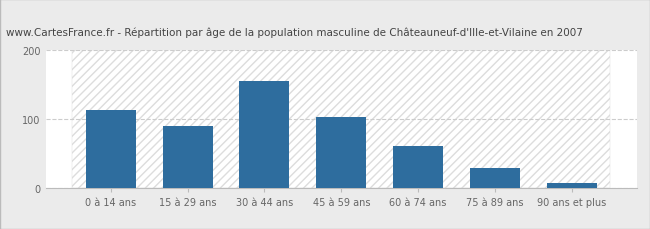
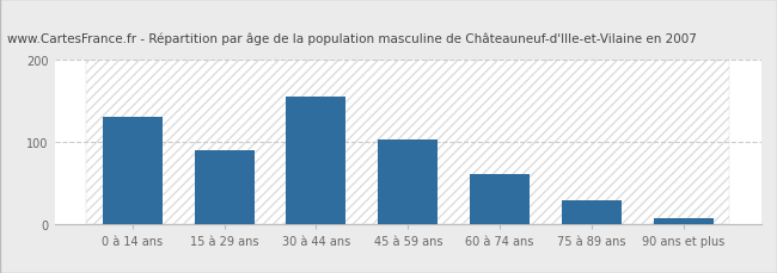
0 à 14 ans: 112 -> 130
